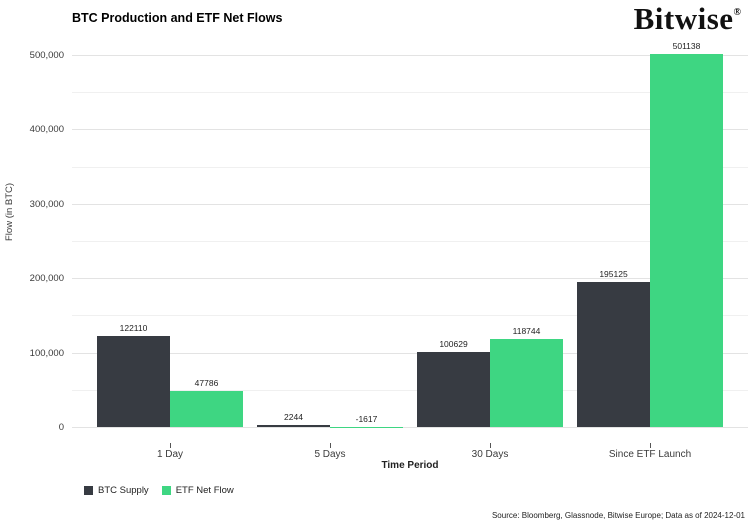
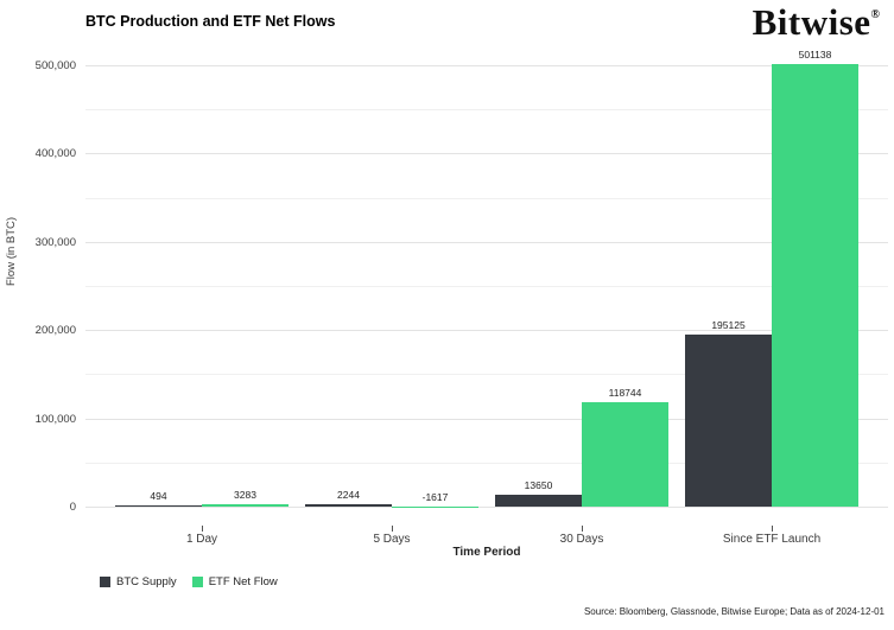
BTC Supply/1 Day: 122110 -> 494
ETF Net Flow/1 Day: 47786 -> 3283
BTC Supply/30 Days: 100629 -> 13650
